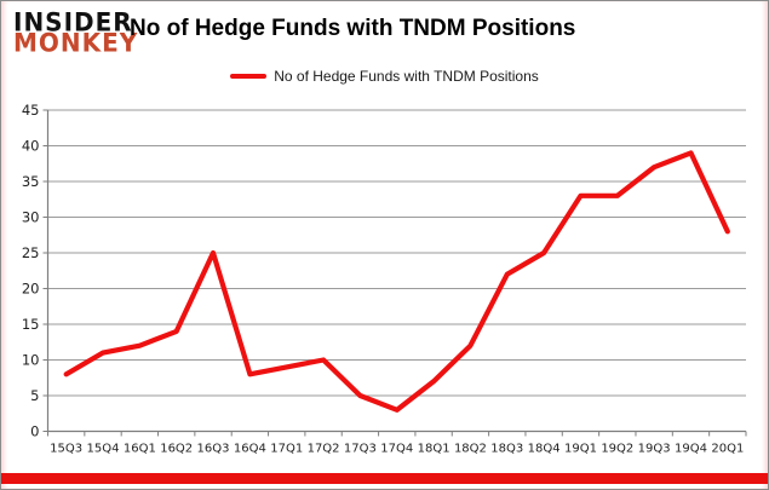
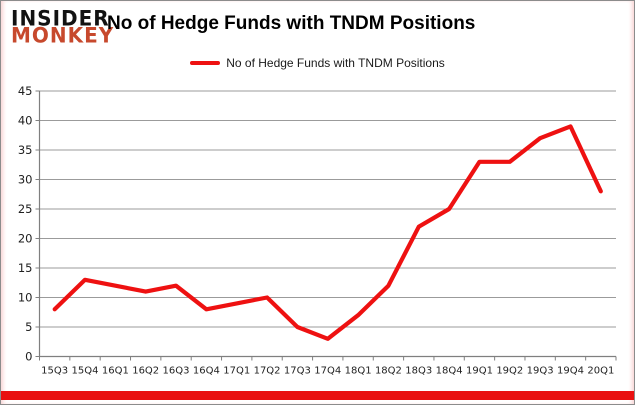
15Q4: 11 -> 13
16Q2: 14 -> 11
16Q3: 25 -> 12
